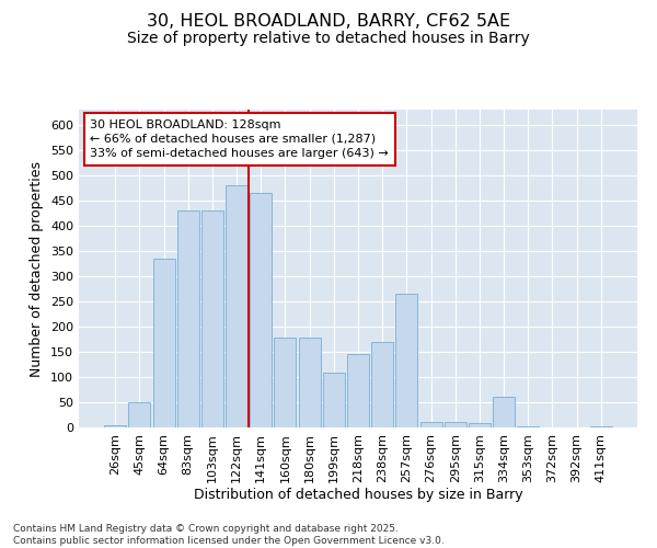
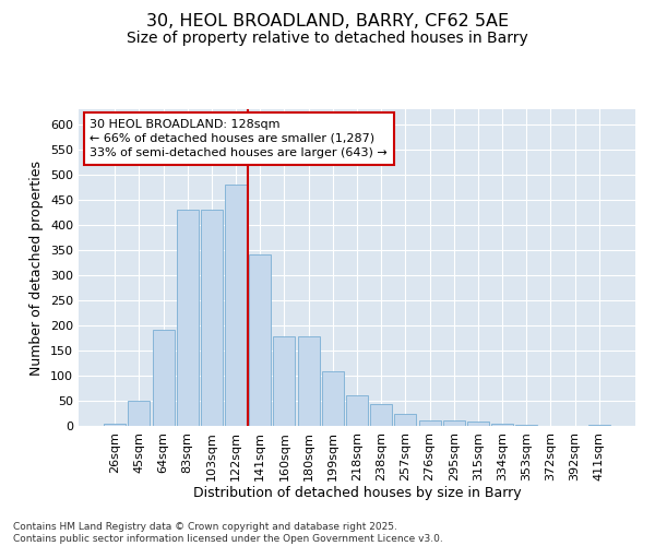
64sqm: 335 -> 191
141sqm: 465 -> 340
218sqm: 145 -> 60
238sqm: 170 -> 43
257sqm: 265 -> 23
334sqm: 60 -> 5
